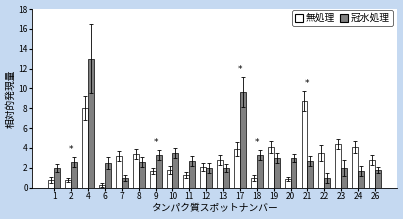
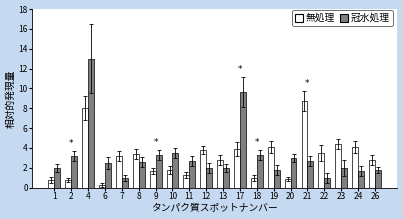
冠水処理/2: 2.6 -> 3.2
無処理/12: 2.1 -> 3.8
冠水処理/19: 3.0 -> 1.8
